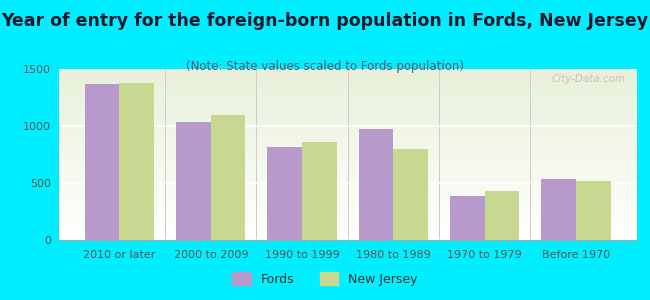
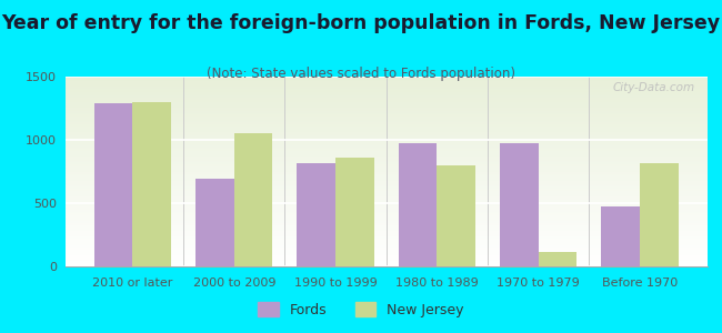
Fords/2010 or later: 1370 -> 1290
New Jersey/2010 or later: 1380 -> 1300
Fords/2000 to 2009: 1040 -> 690
New Jersey/2000 to 2009: 1100 -> 1050
Fords/1970 to 1979: 380 -> 970
New Jersey/1970 to 1979: 430 -> 110
Fords/Before 1970: 540 -> 470
New Jersey/Before 1970: 520 -> 820
